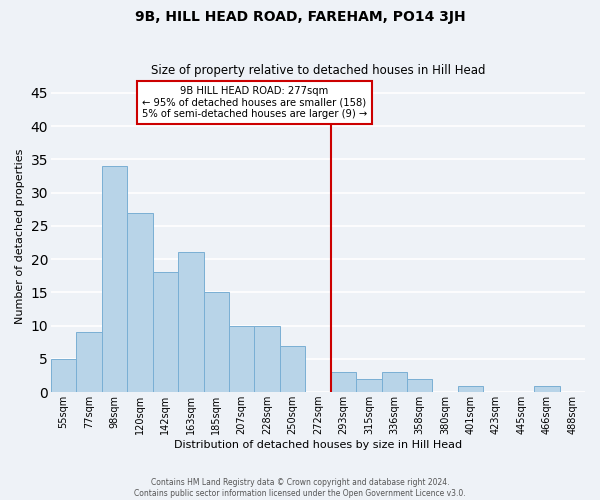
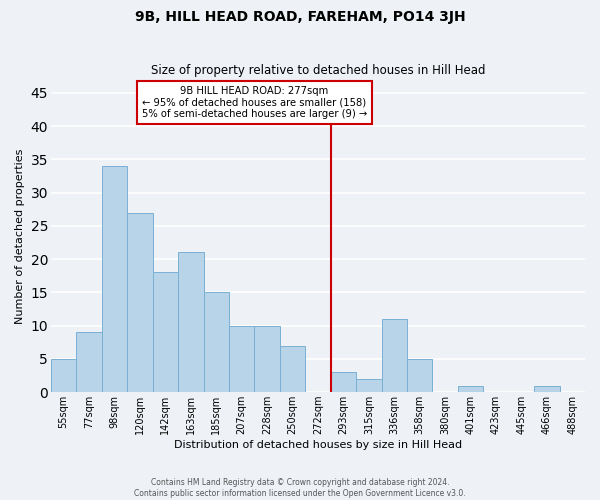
336sqm: 3 -> 11
358sqm: 2 -> 5
